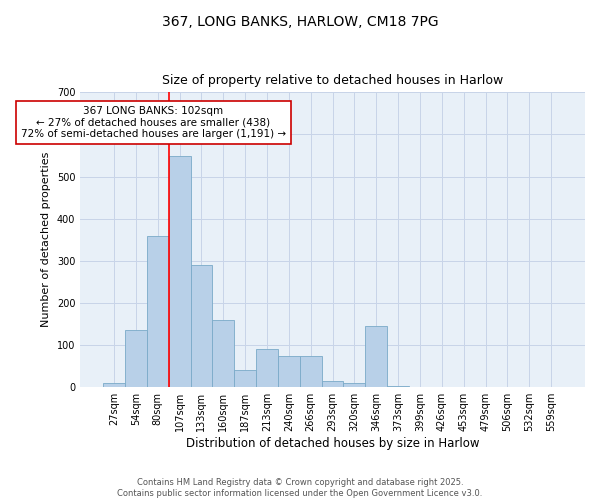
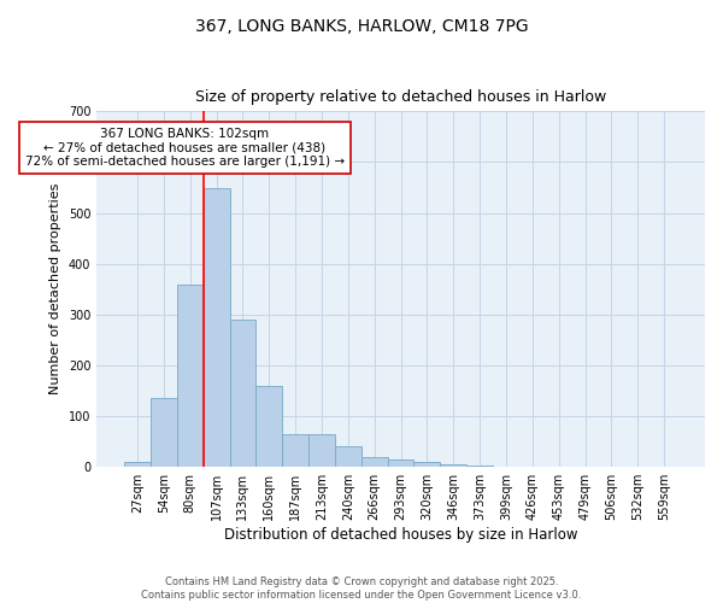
187sqm: 40 -> 65
213sqm: 90 -> 65
240sqm: 75 -> 40
266sqm: 75 -> 20
346sqm: 145 -> 5
